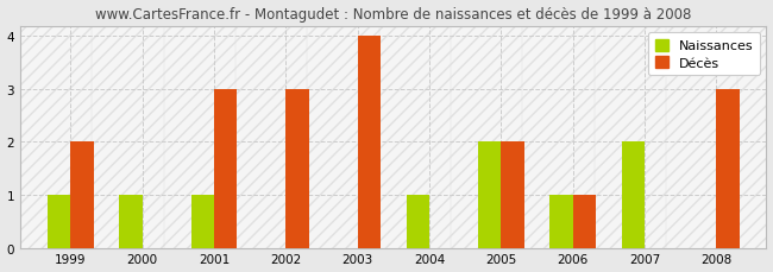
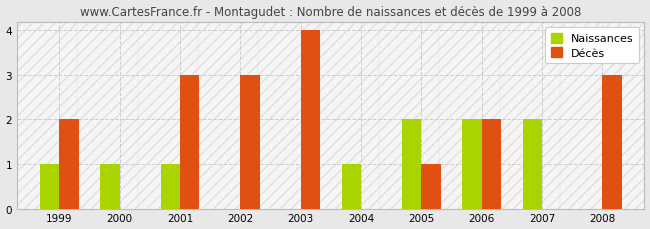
Décès/2005: 2 -> 1
Naissances/2006: 1 -> 2
Décès/2006: 1 -> 2
